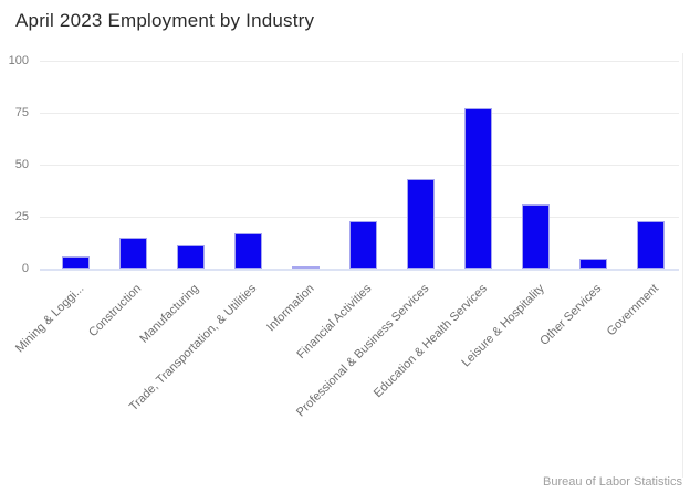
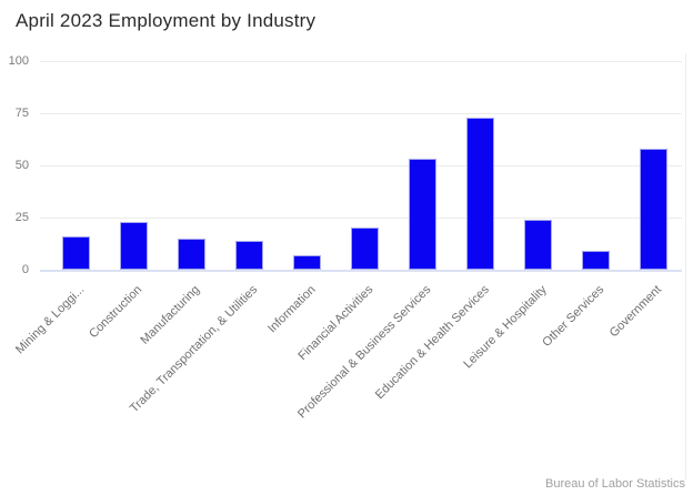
Mining & Loggi...: 6 -> 16
Construction: 15 -> 23
Manufacturing: 11 -> 15
Trade, Transportation, & Utilities: 17 -> 14
Information: 1 -> 7
Financial Activities: 23 -> 20
Professional & Business Services: 43 -> 53
Education & Health Services: 77 -> 73
Leisure & Hospitality: 31 -> 24
Other Services: 5 -> 9
Government: 23 -> 58
